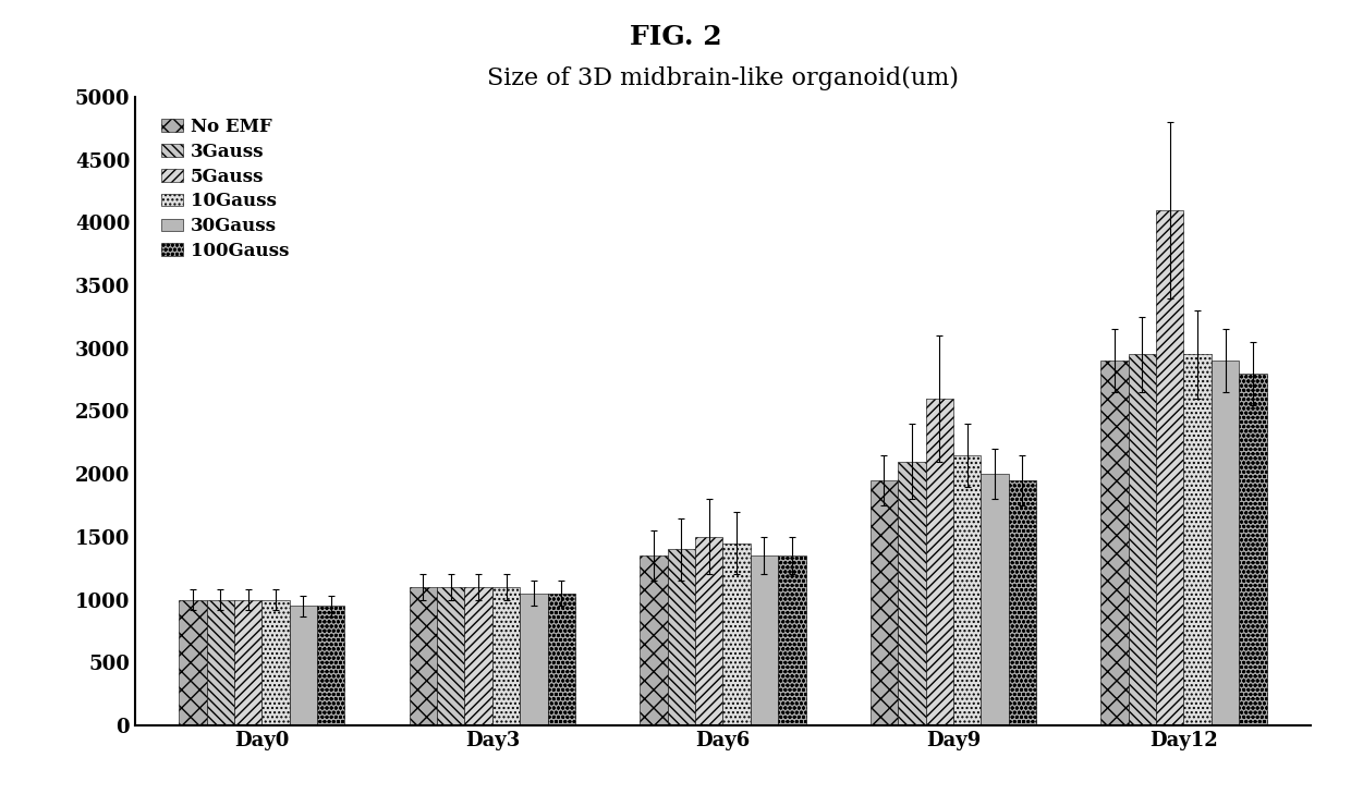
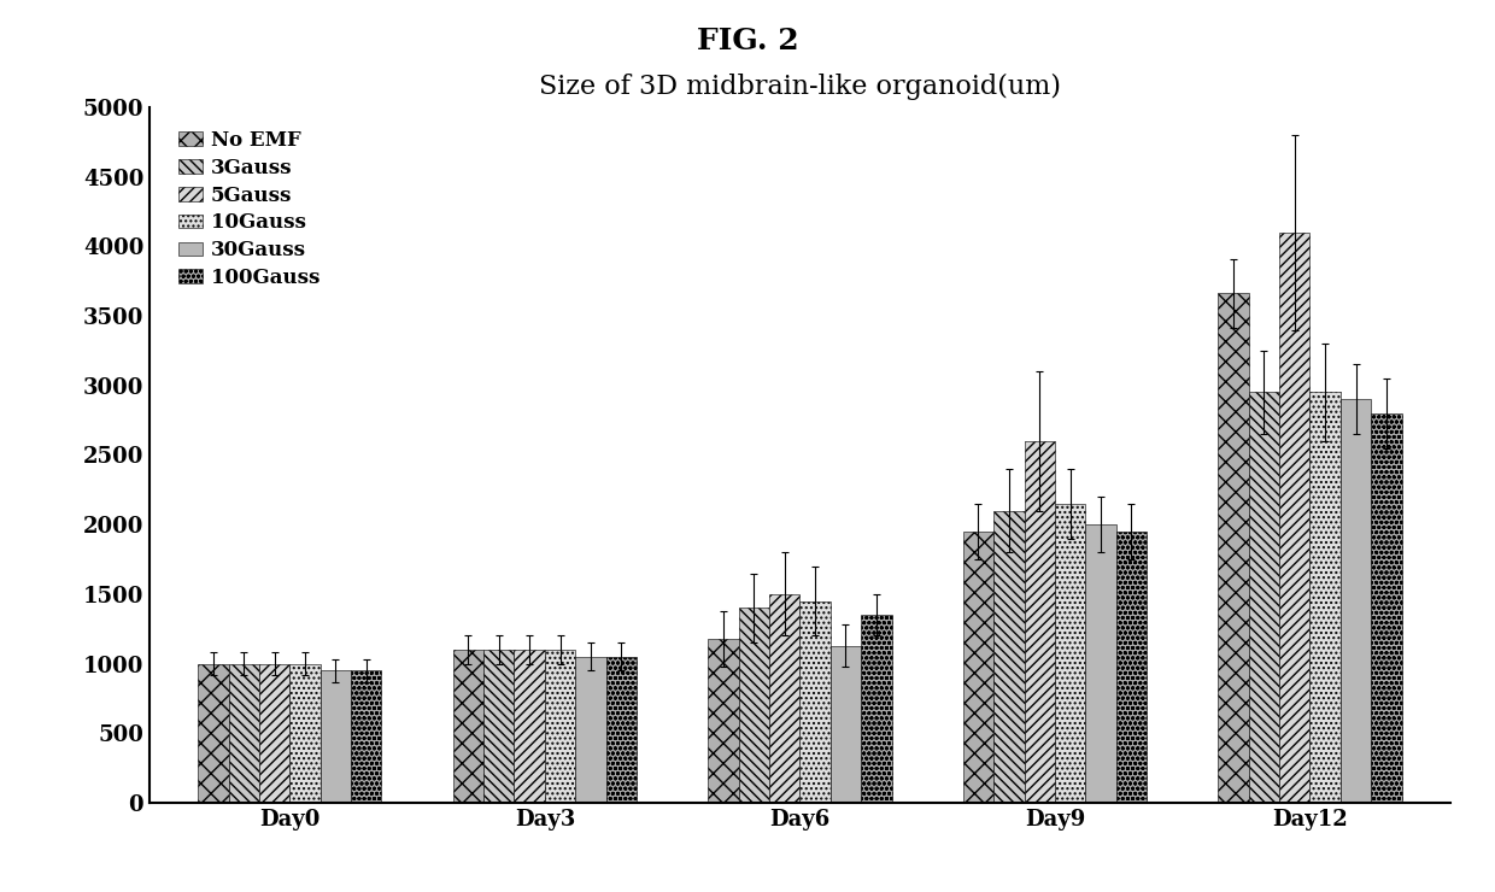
No EMF/Day6: 1350 -> 1180
30Gauss/Day6: 1350 -> 1130
No EMF/Day12: 2900 -> 3660
